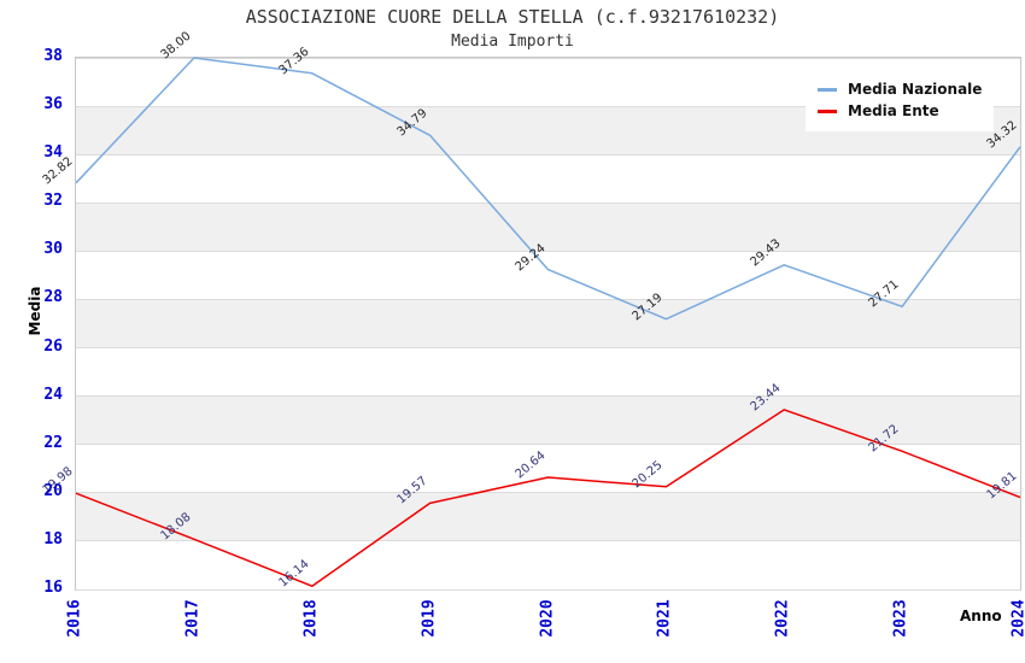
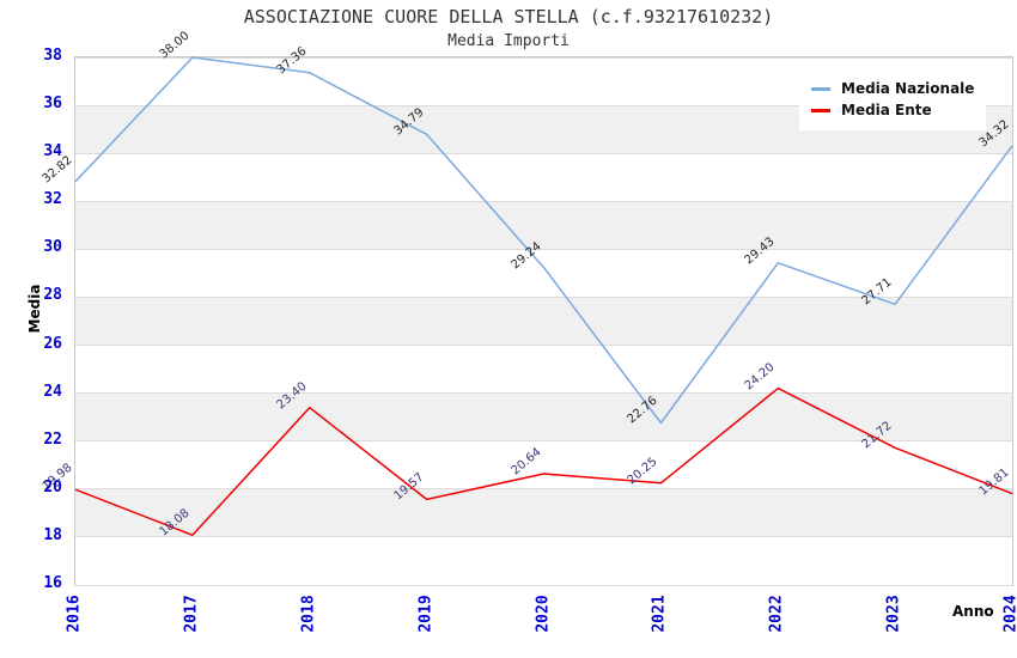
Media Ente/2018: 16.14 -> 23.40
Media Nazionale/2021: 27.19 -> 22.76
Media Ente/2022: 23.44 -> 24.20
